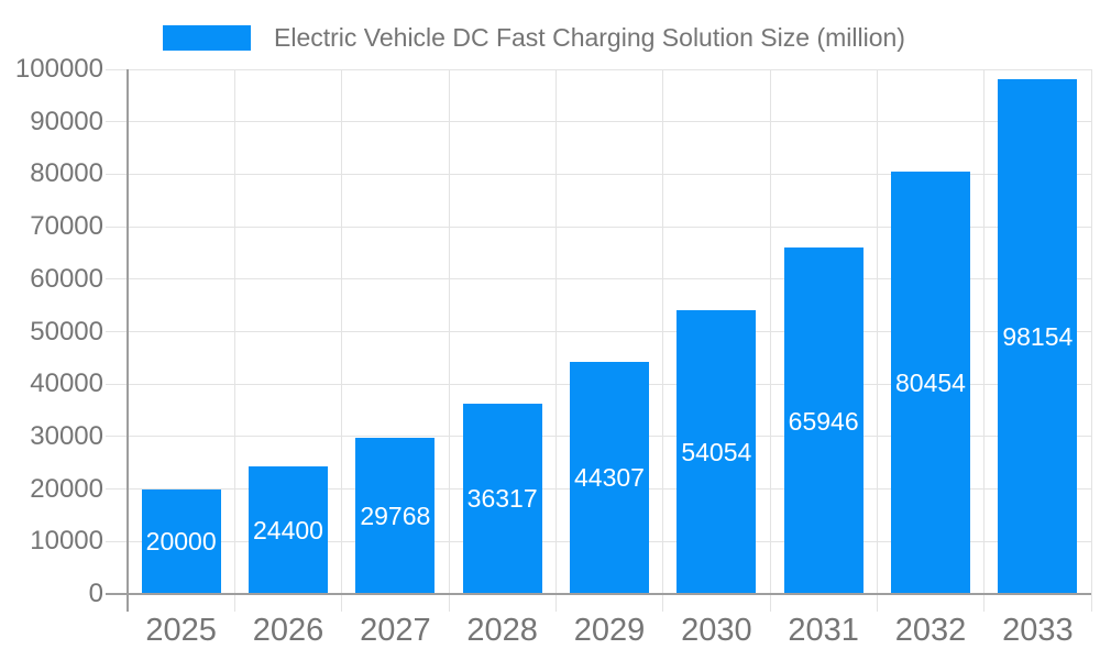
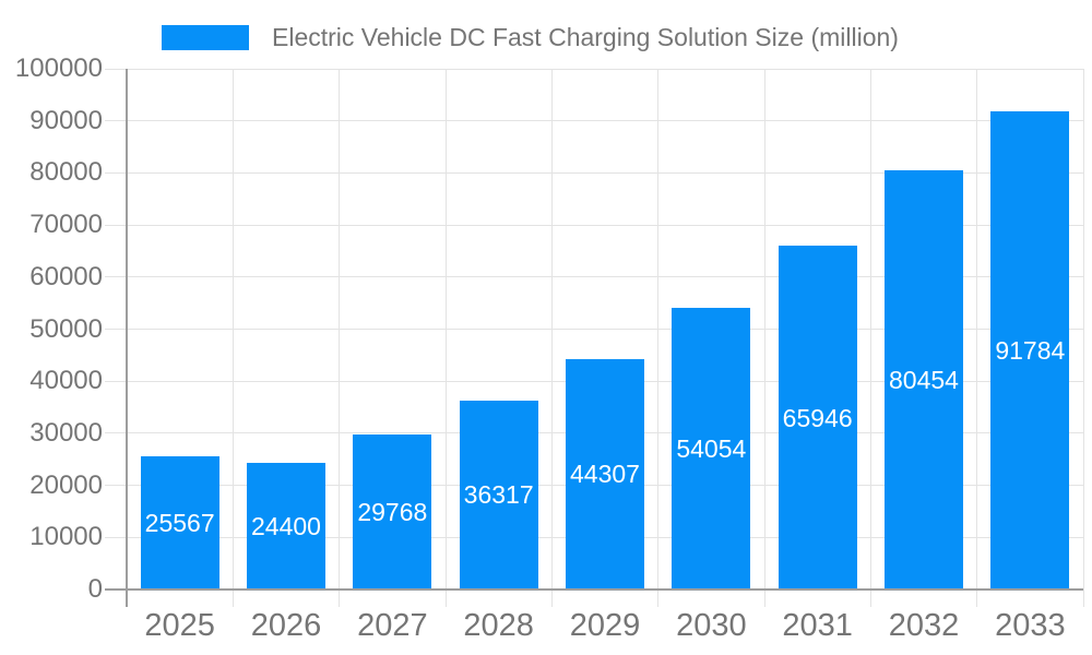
2025: 20000 -> 25567
2033: 98154 -> 91784
